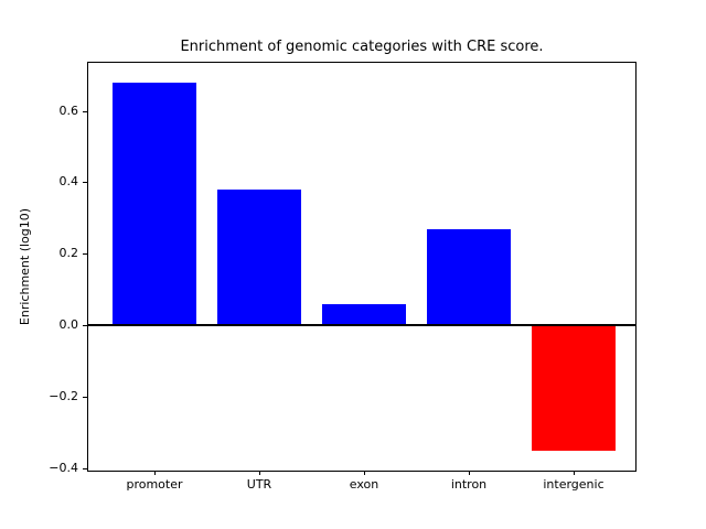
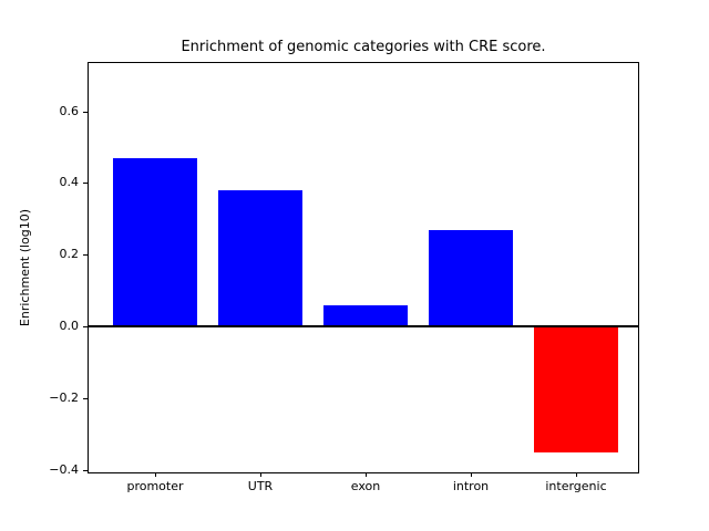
promoter: 0.68 -> 0.47
